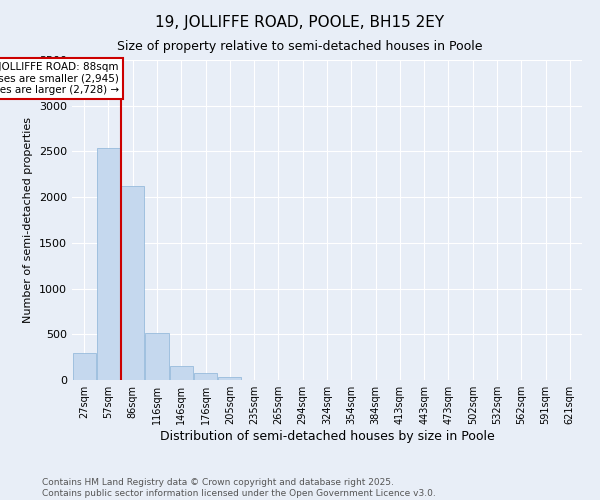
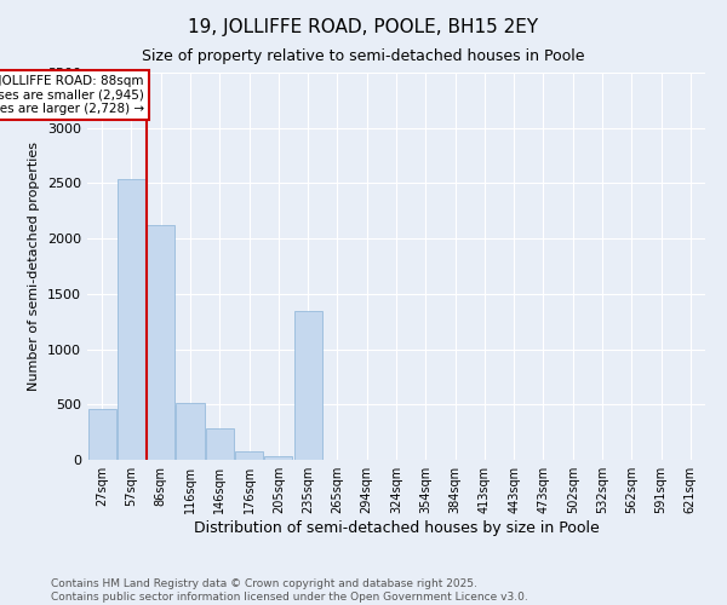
27sqm: 300 -> 460
146sqm: 160 -> 280
235sqm: 0 -> 1340
